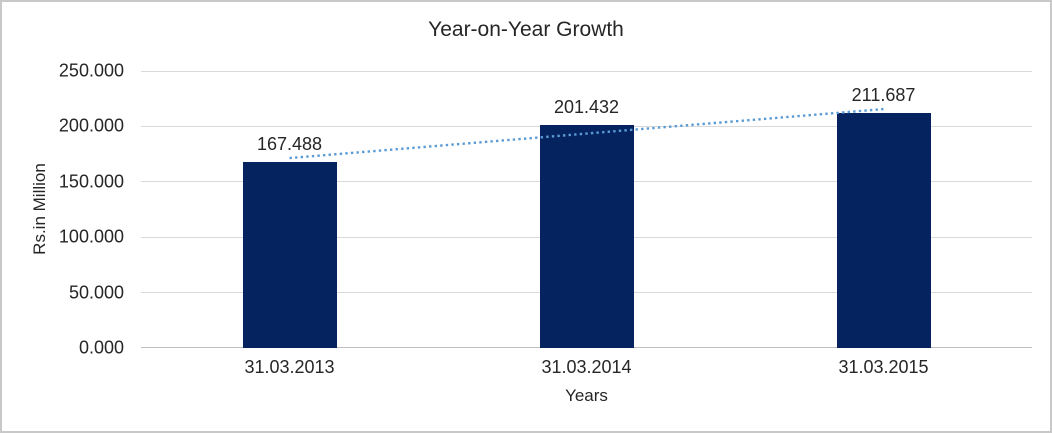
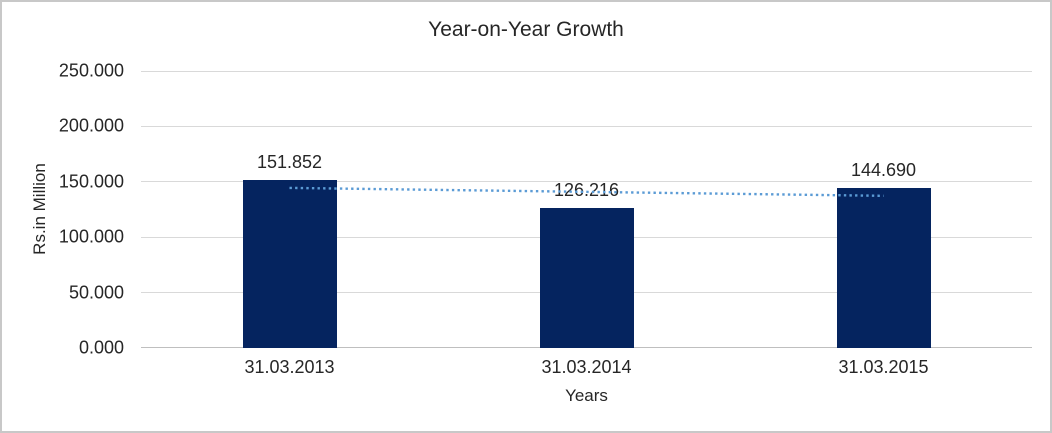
31.03.2013: 167.488 -> 151.852
31.03.2014: 201.432 -> 126.216
31.03.2015: 211.687 -> 144.690
